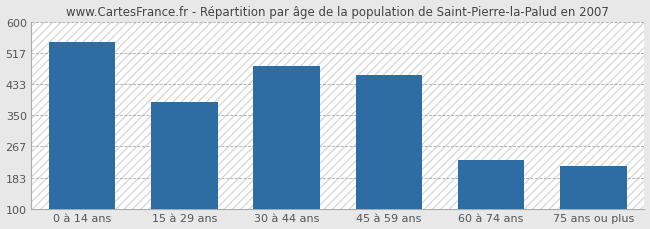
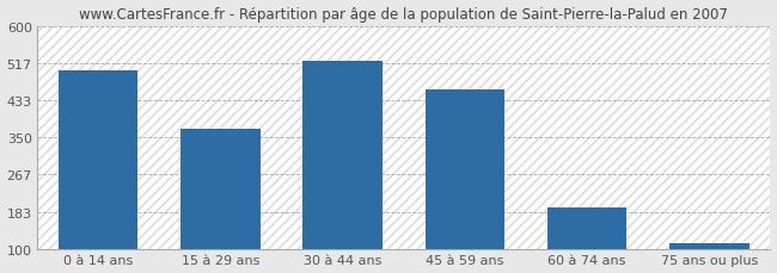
0 à 14 ans: 545 -> 500
15 à 29 ans: 385 -> 368
30 à 44 ans: 480 -> 520
60 à 74 ans: 230 -> 193
75 ans ou plus: 215 -> 113
